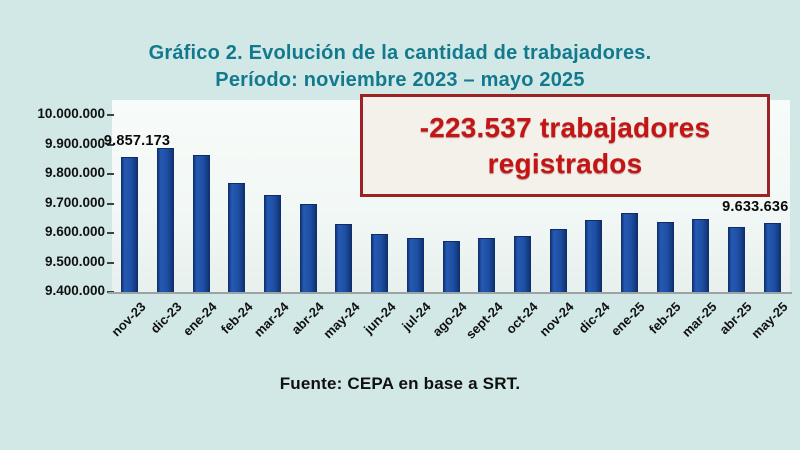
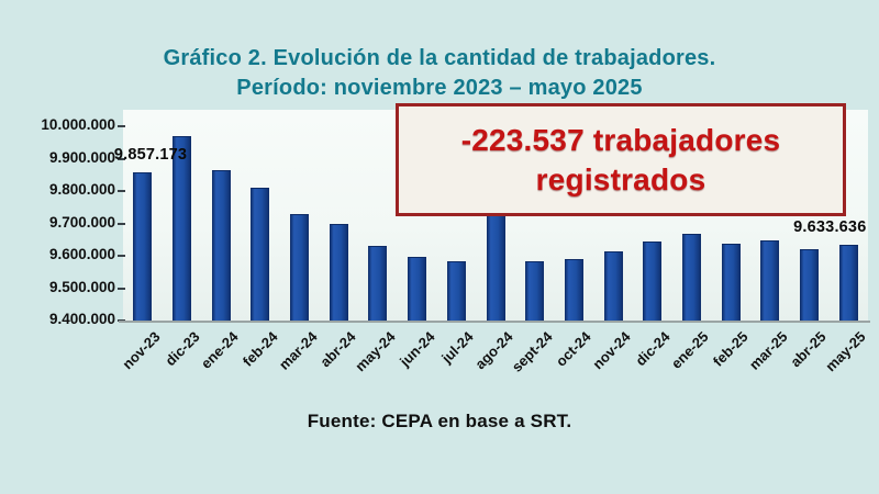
dic-23: 9890000 -> 9970000
feb-24: 9770000 -> 9810000
ago-24: 9570000 -> 9770000
